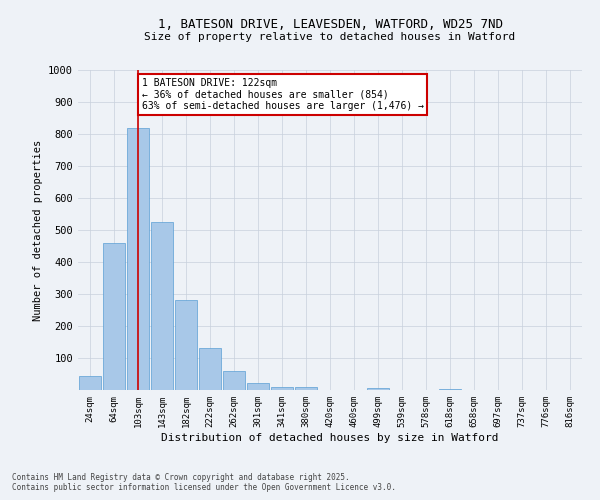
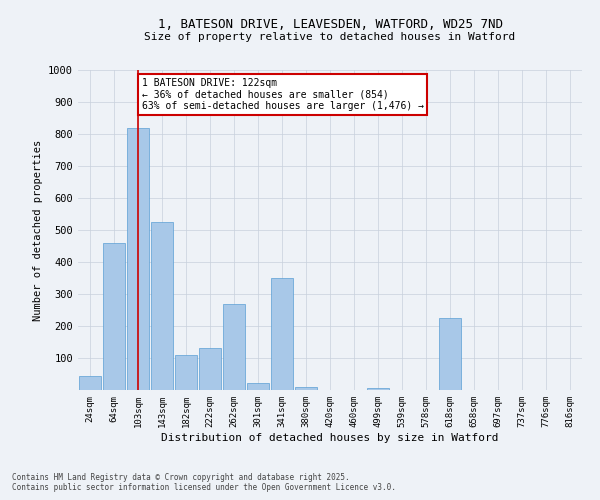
182sqm: 280 -> 110
262sqm: 58 -> 270
341sqm: 10 -> 350
618sqm: 3 -> 225
